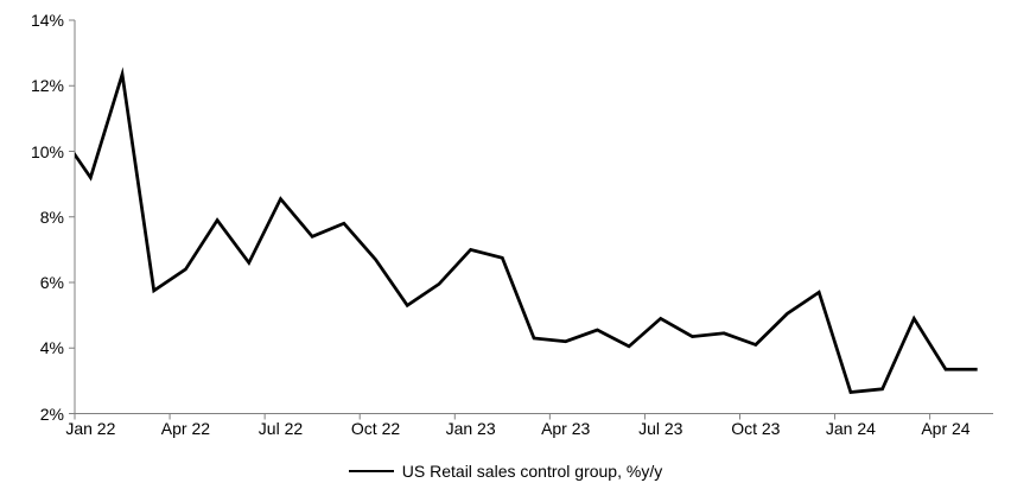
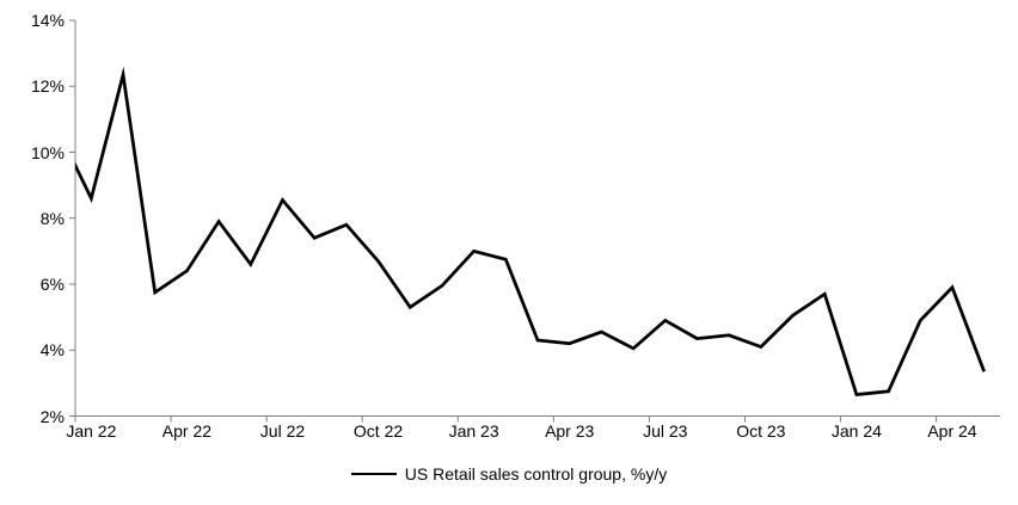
Jan 22: 9.2% -> 8.6%
Apr 24: 3.4% -> 5.9%
